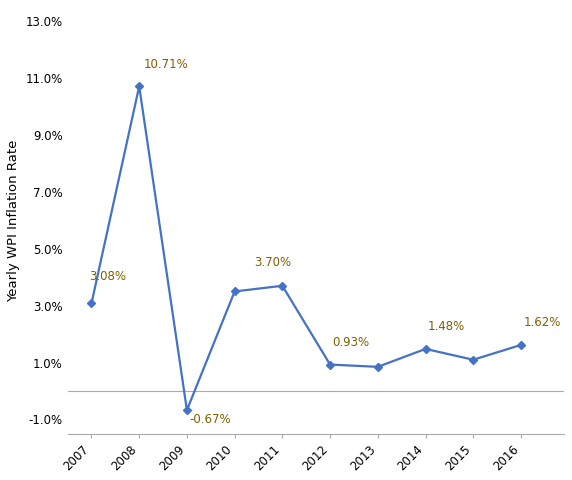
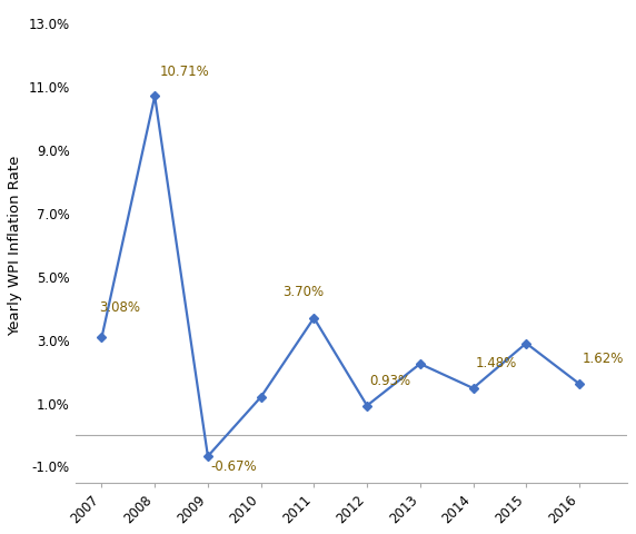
2010: 3.50% -> 1.20%
2013: 0.85% -> 2.25%
2015: 1.10% -> 2.90%
